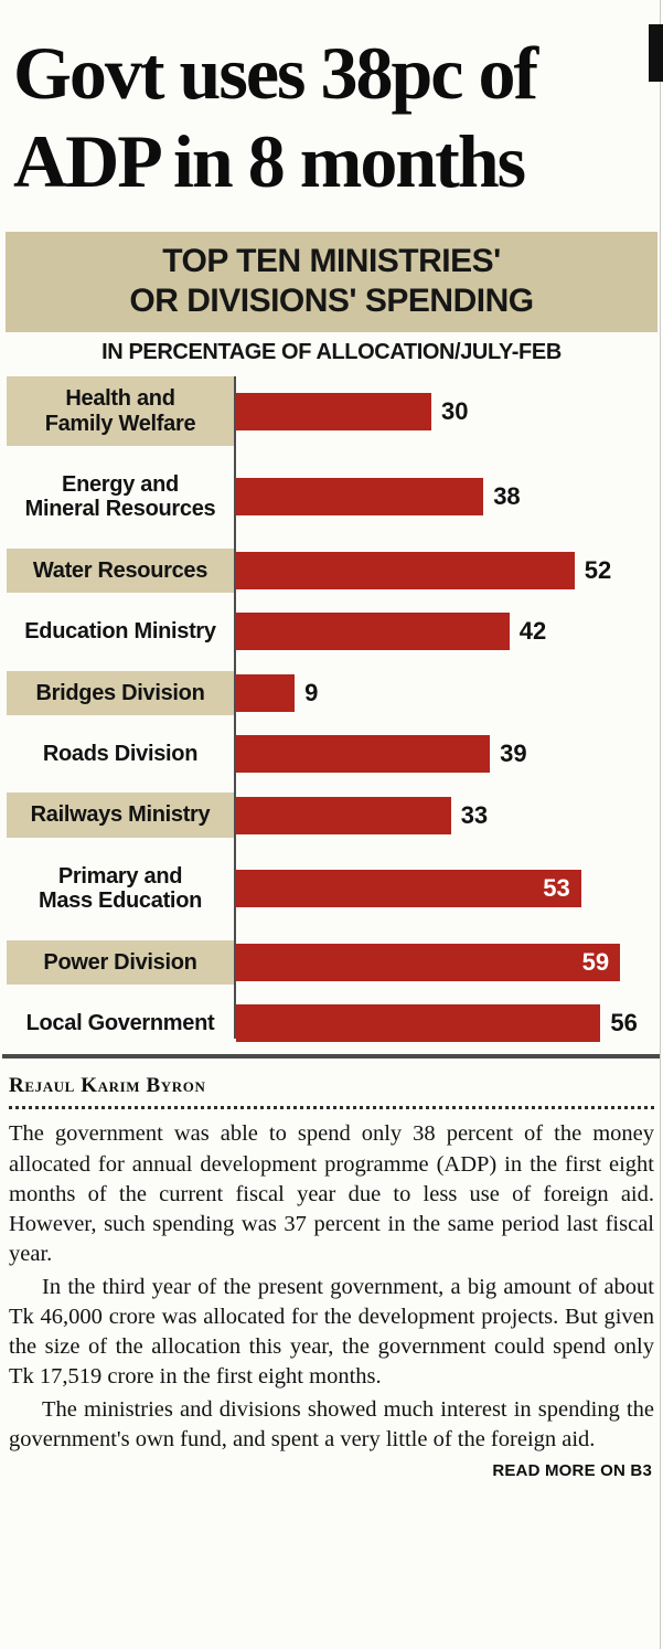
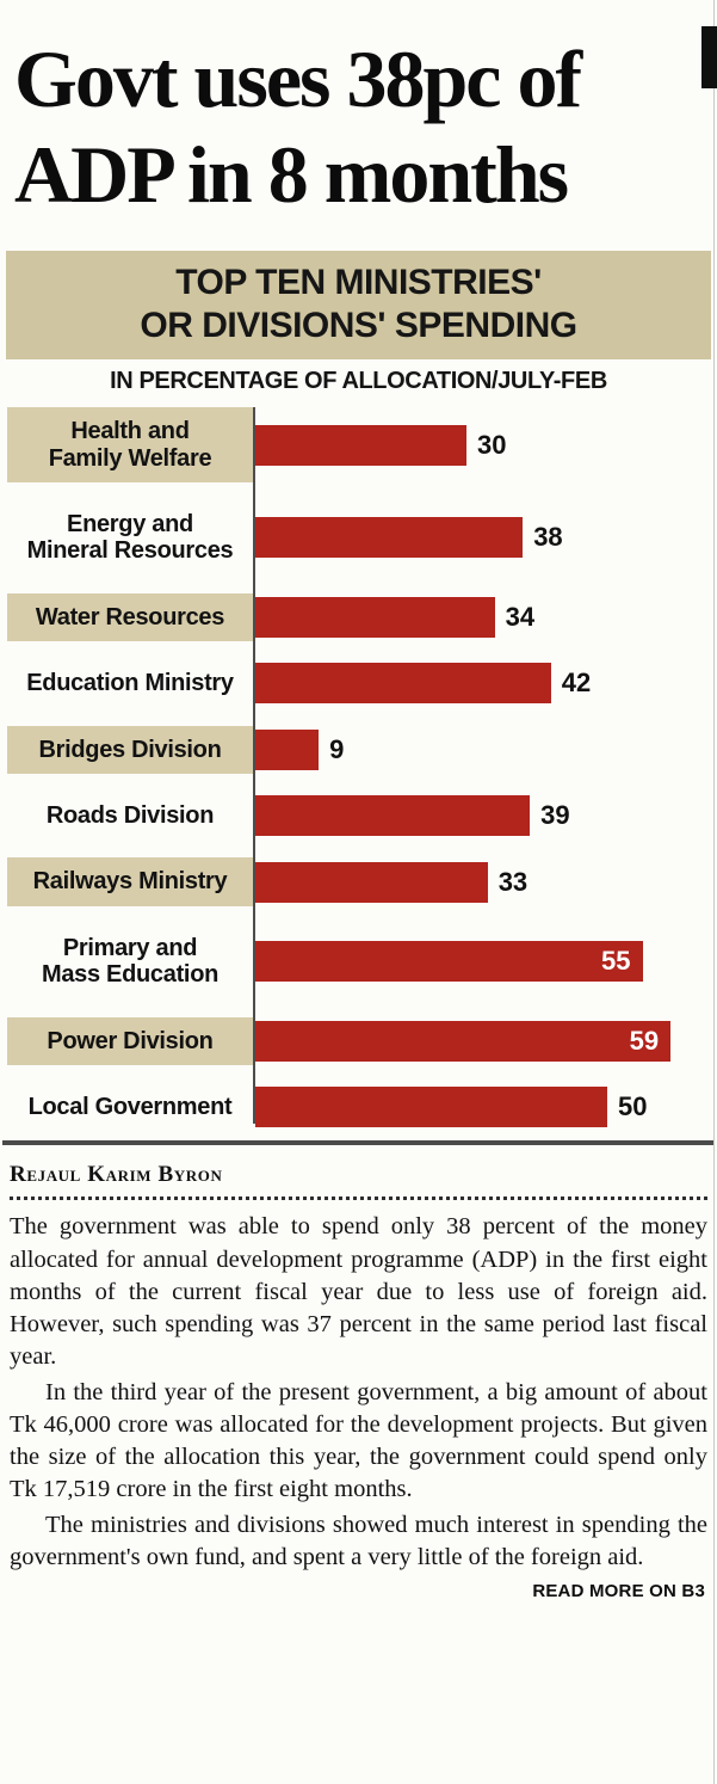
Water Resources: 52 -> 34
Primary and Mass Education: 53 -> 55
Local Government: 56 -> 50
